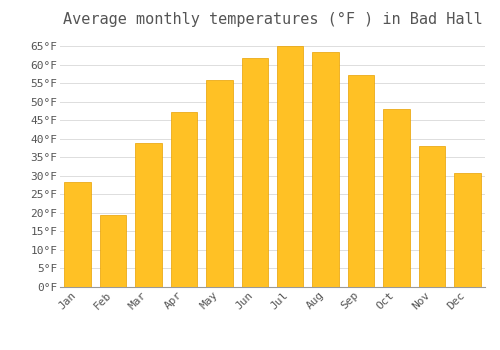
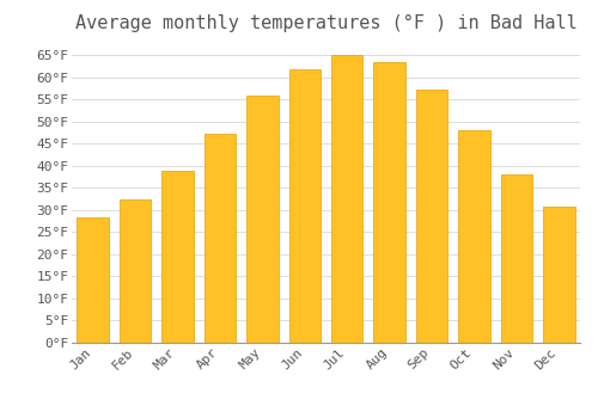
Feb: 19.5°F -> 32.5°F
